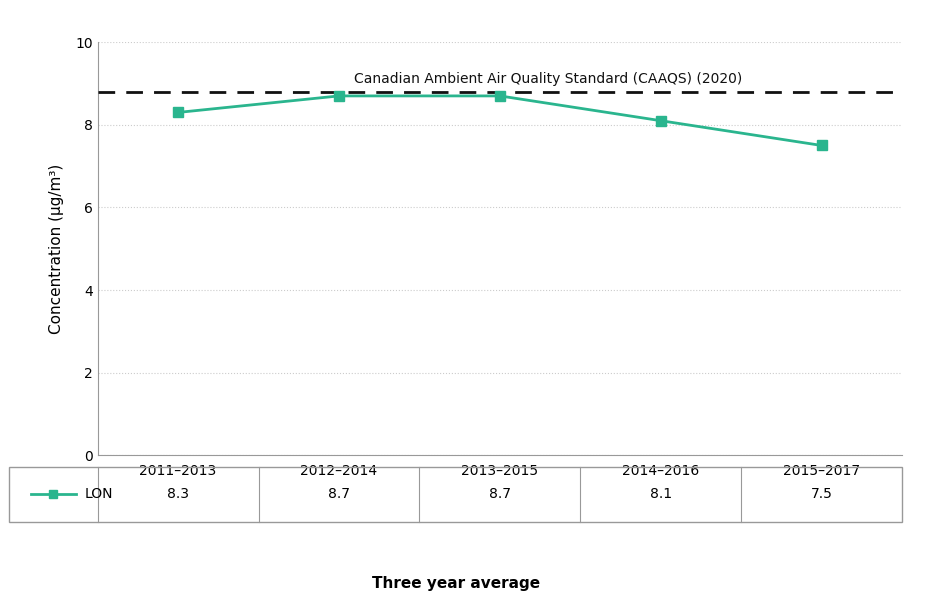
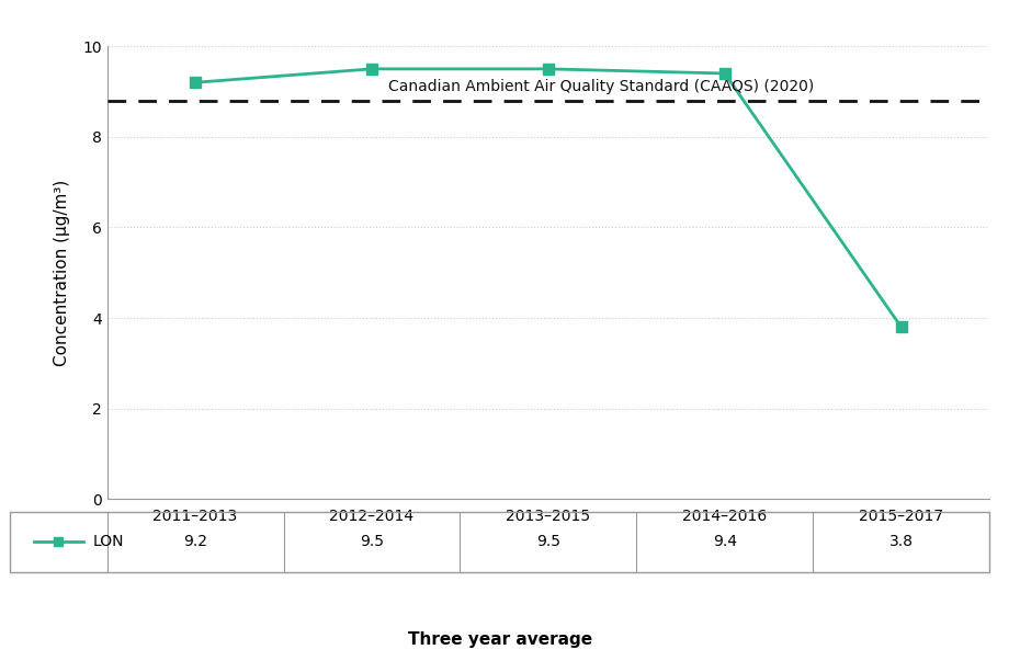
2011–2013: 8.3 -> 9.2
2012–2014: 8.7 -> 9.5
2013–2015: 8.7 -> 9.5
2014–2016: 8.1 -> 9.4
2015–2017: 7.5 -> 3.8
